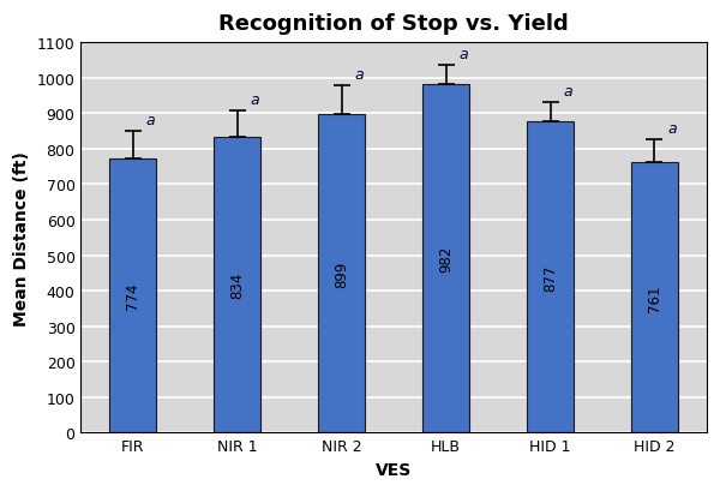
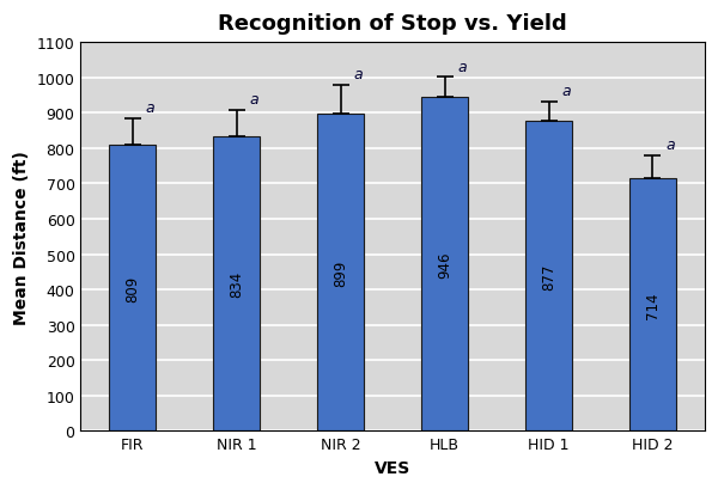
FIR: 774 -> 809
HLB: 982 -> 946
HID 2: 761 -> 714
